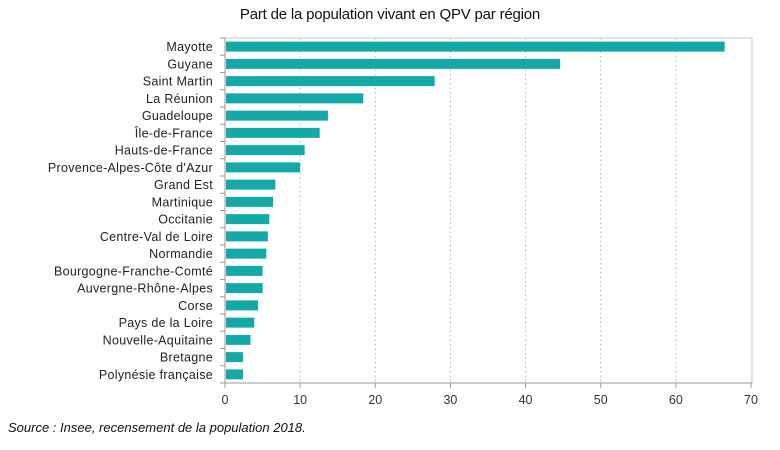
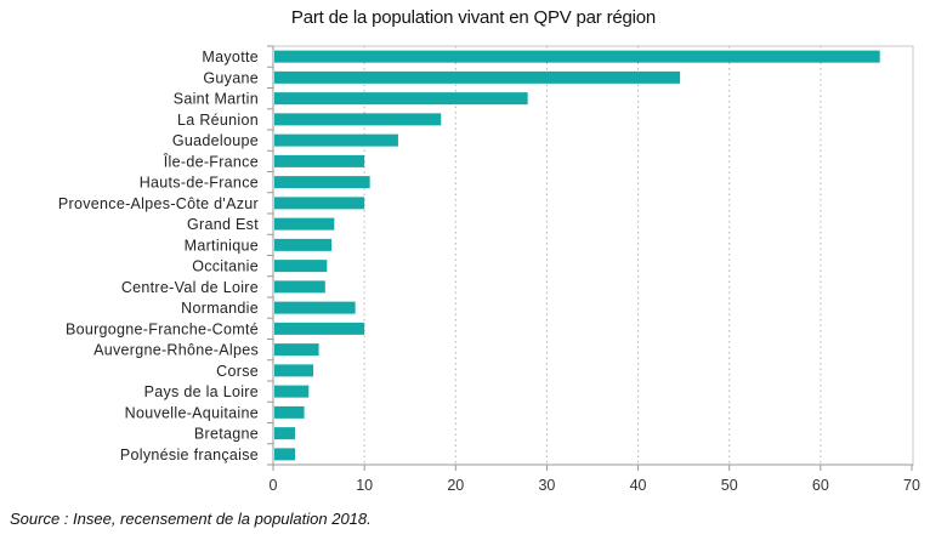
Île-de-France: 13 -> 10
Normandie: 6 -> 9
Bourgogne-Franche-Comté: 5 -> 10
